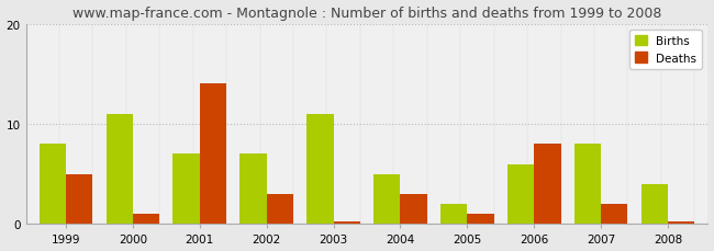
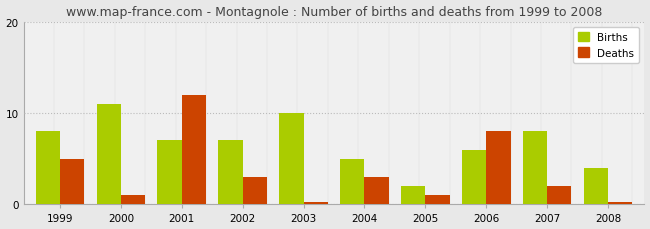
Deaths/2001: 14.0 -> 12.0
Births/2003: 11 -> 10
